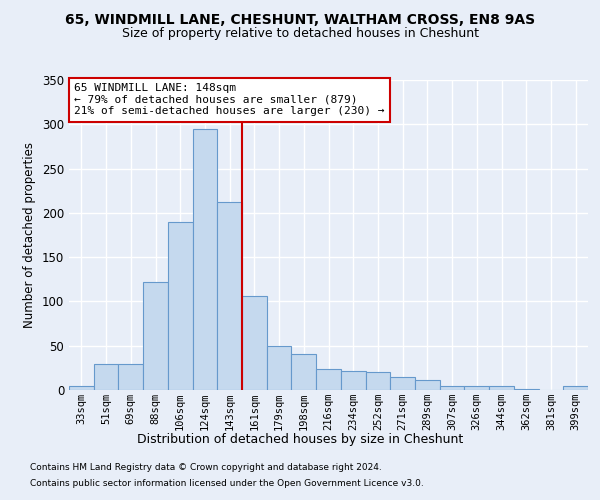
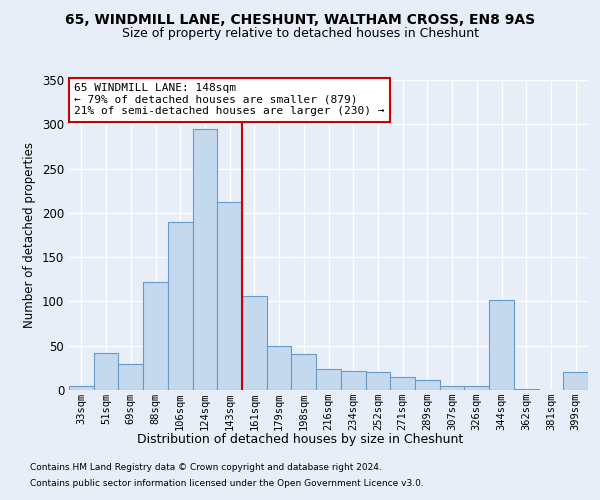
51sqm: 29 -> 42
344sqm: 4 -> 102
399sqm: 4 -> 20
